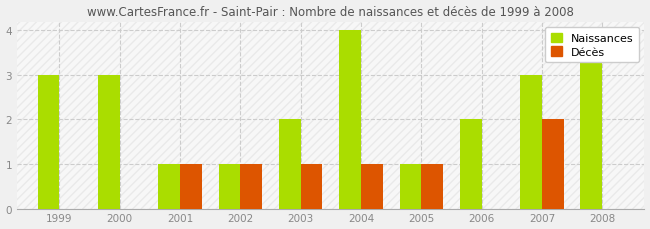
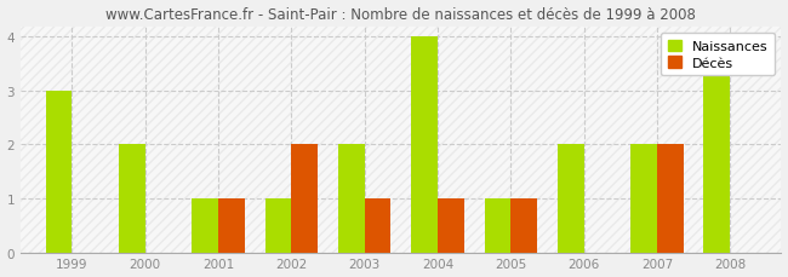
Naissances/2000: 3 -> 2
Décès/2002: 1 -> 2
Naissances/2007: 3 -> 2
